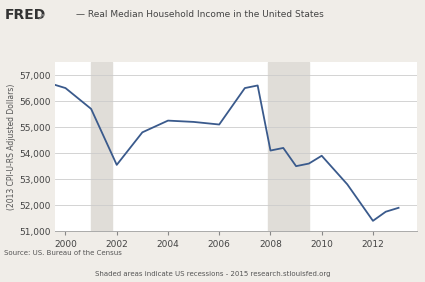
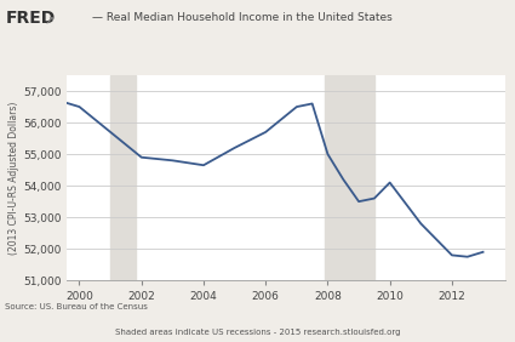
2002: 53,550 -> 54,900
2004: 55,250 -> 54,650
2006: 55,100 -> 55,700
2008: 54,100 -> 55,000
2010: 53,900 -> 54,100
2012: 51,400 -> 51,800
